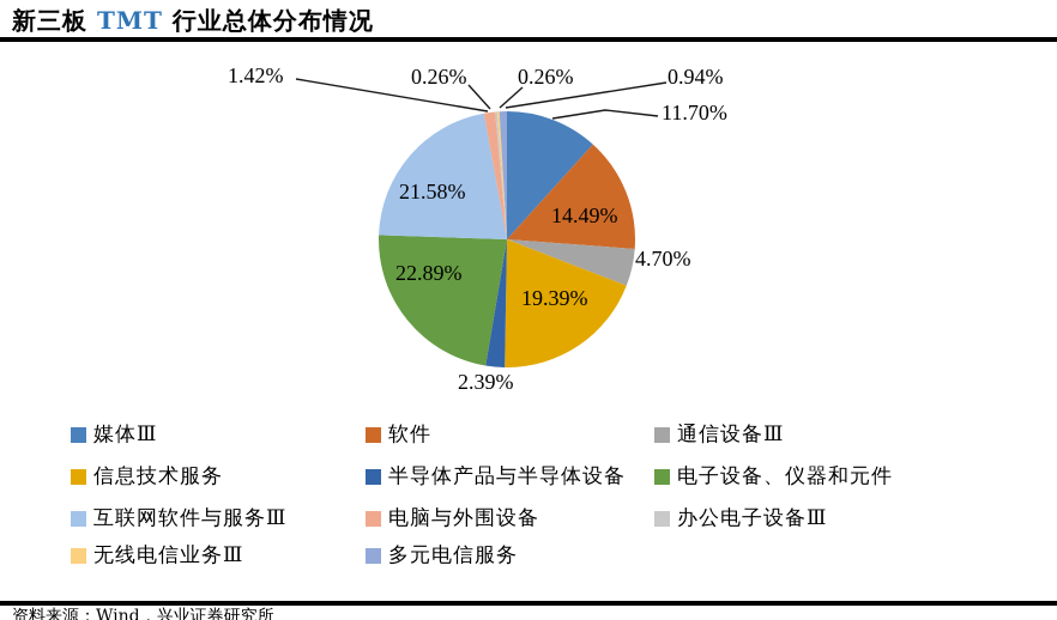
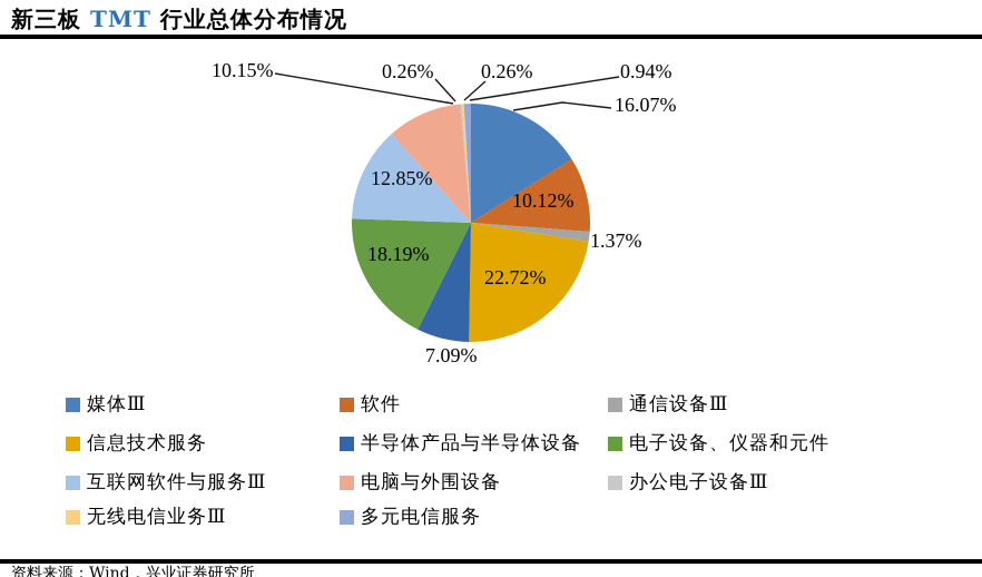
媒体Ⅲ: 11.70% -> 16.07%
软件: 14.49% -> 10.12%
通信设备Ⅲ: 4.70% -> 1.37%
信息技术服务: 19.39% -> 22.72%
半导体产品与半导体设备: 2.39% -> 7.09%
电子设备、仪器和元件: 22.89% -> 18.19%
互联网软件与服务Ⅲ: 21.58% -> 12.85%
电脑与外围设备: 1.42% -> 10.15%
